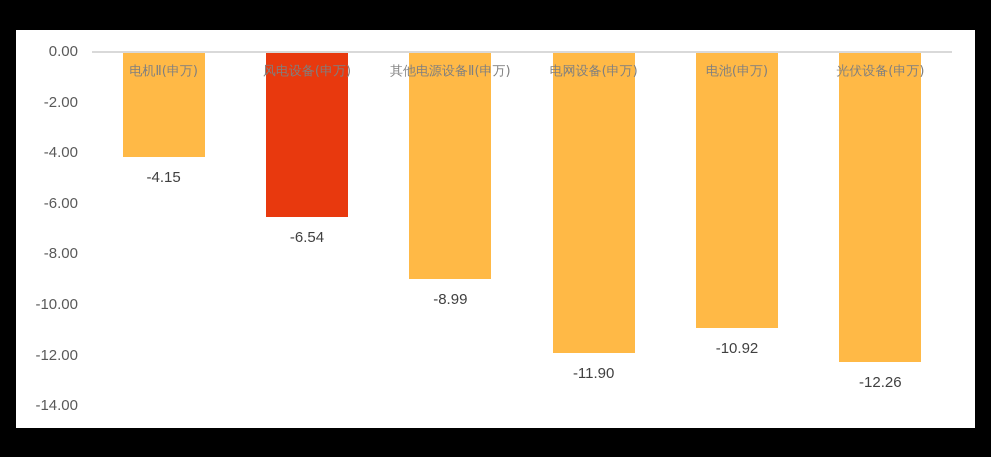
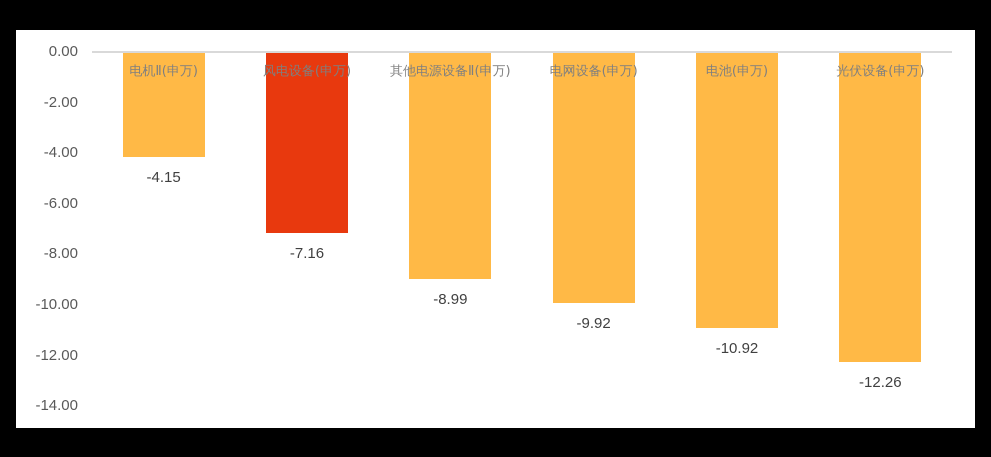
风电设备(申万): -6.54 -> -7.16
电网设备(申万): -11.90 -> -9.92
